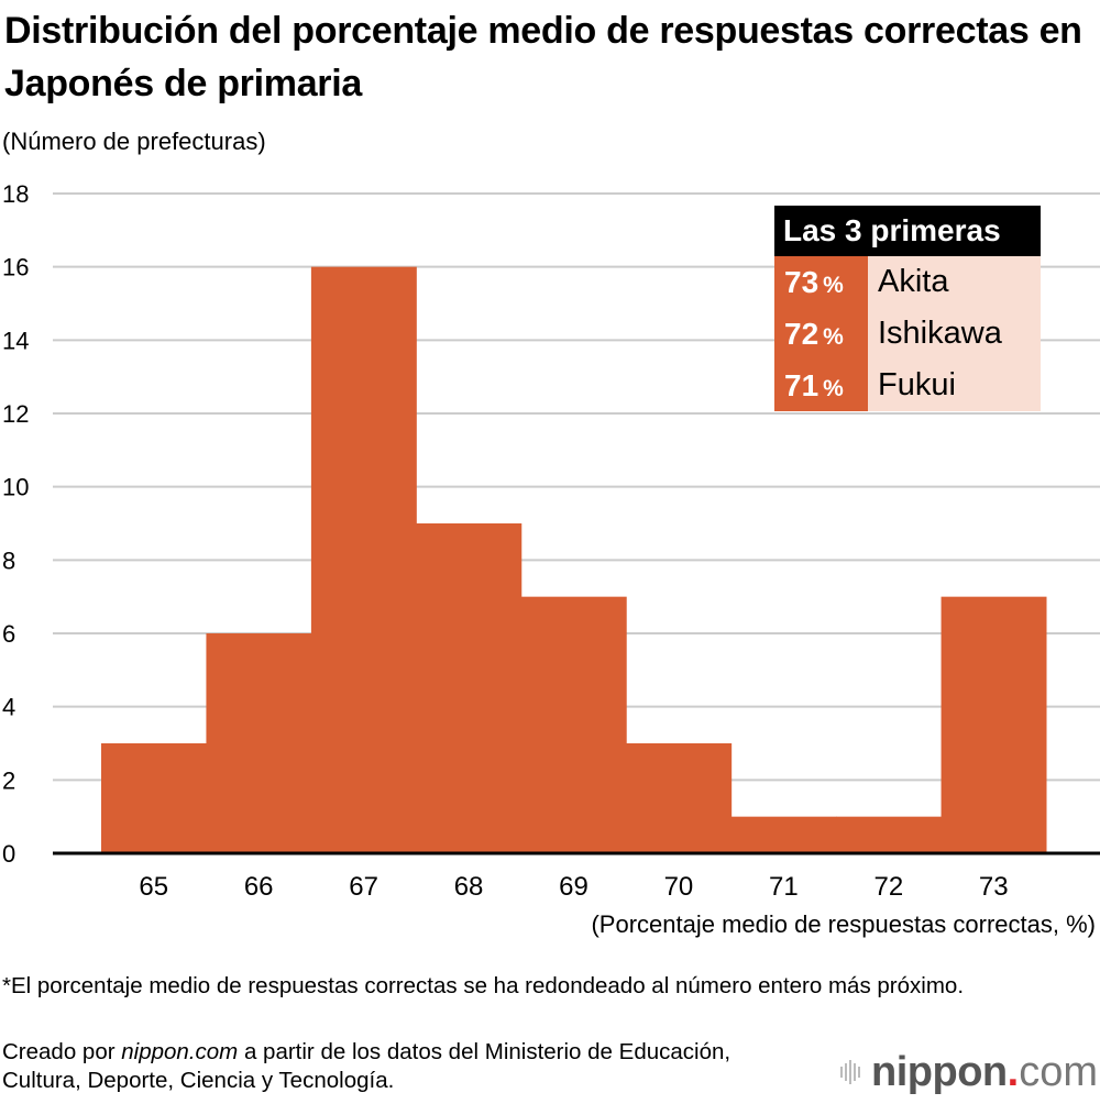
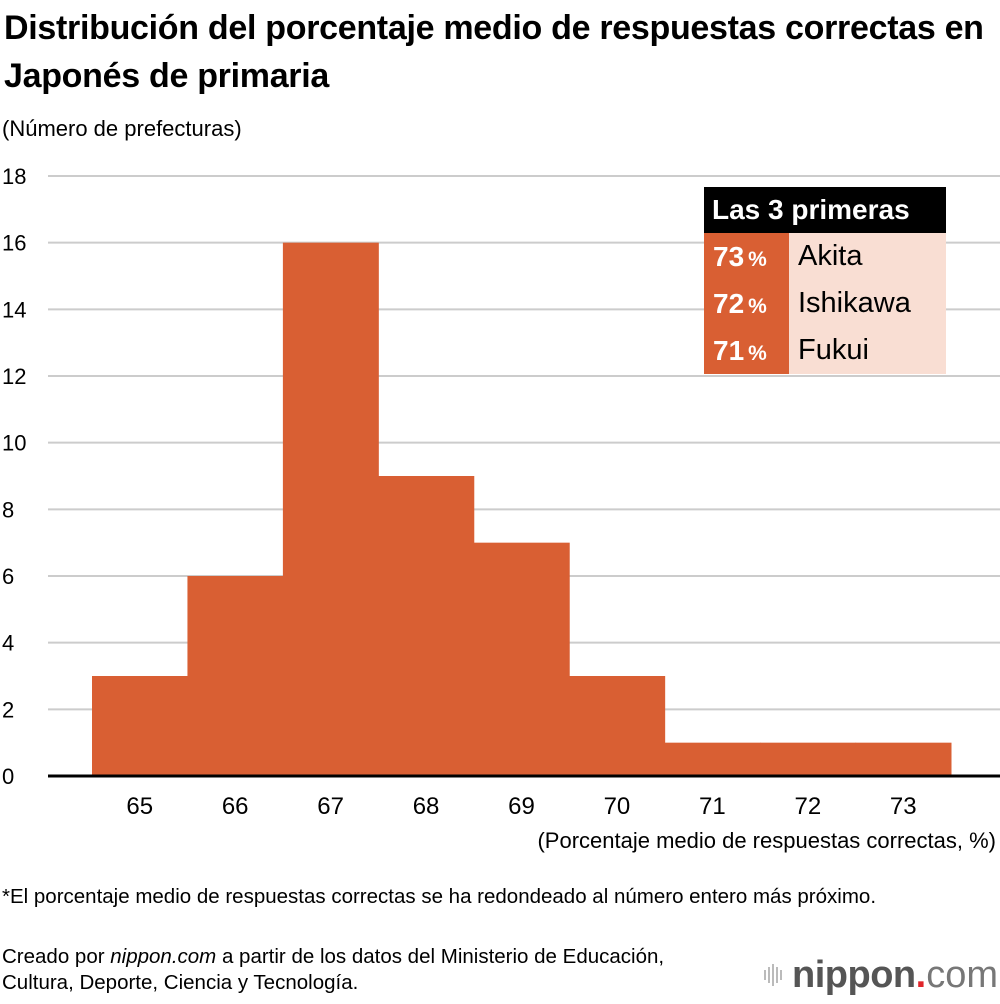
73: 7 -> 1
